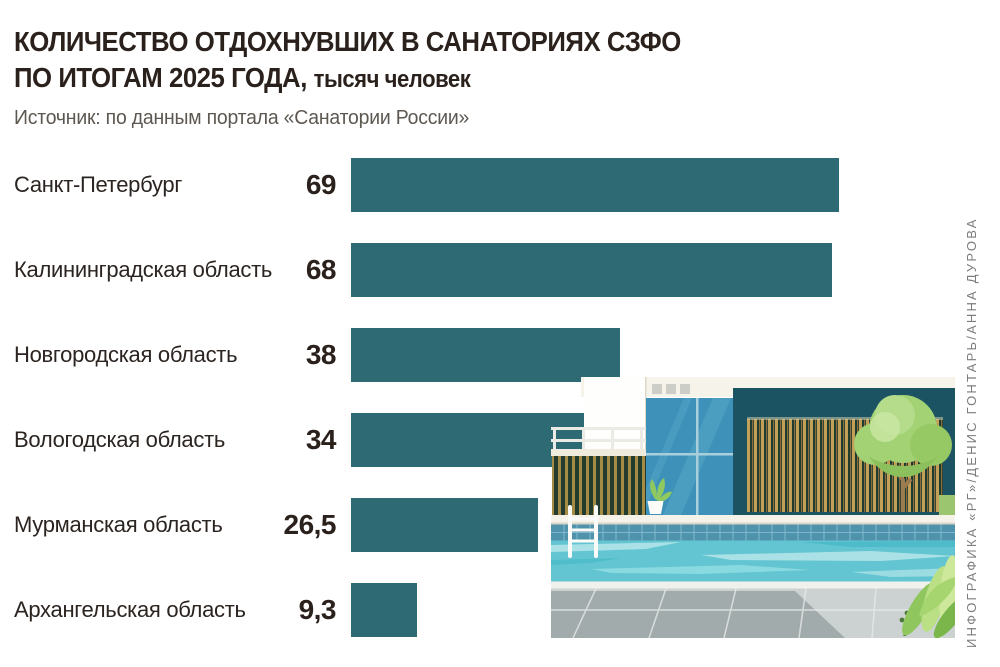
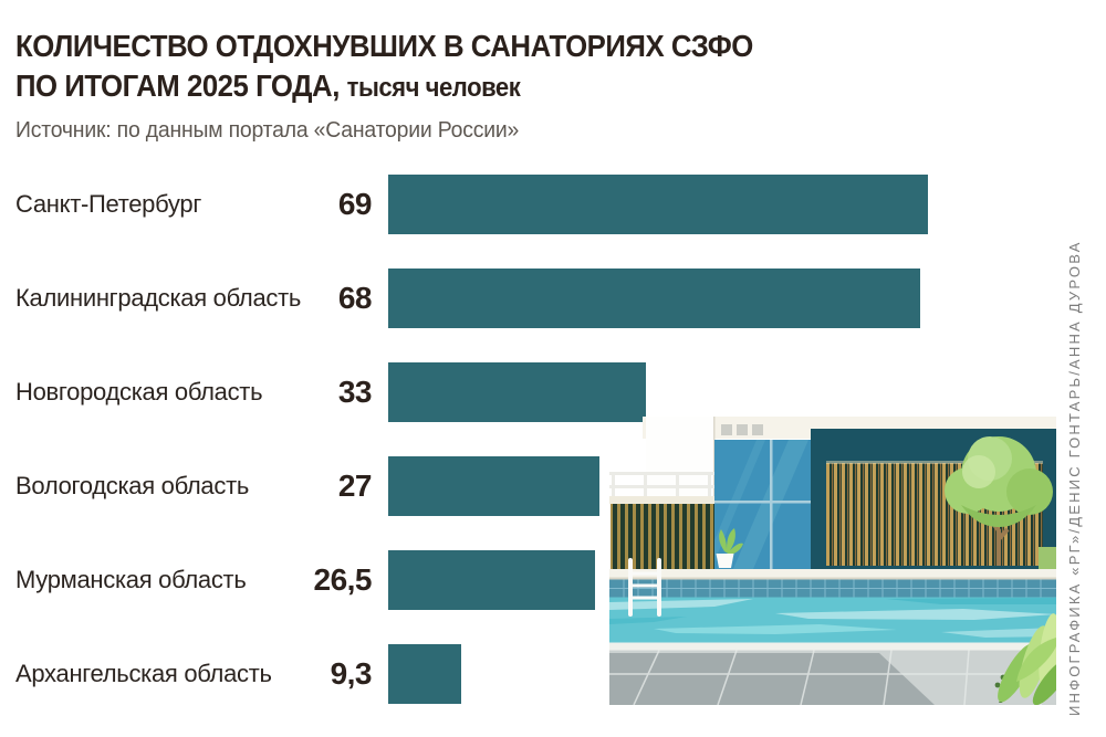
Новгородская область: 38 -> 33
Вологодская область: 34 -> 27
